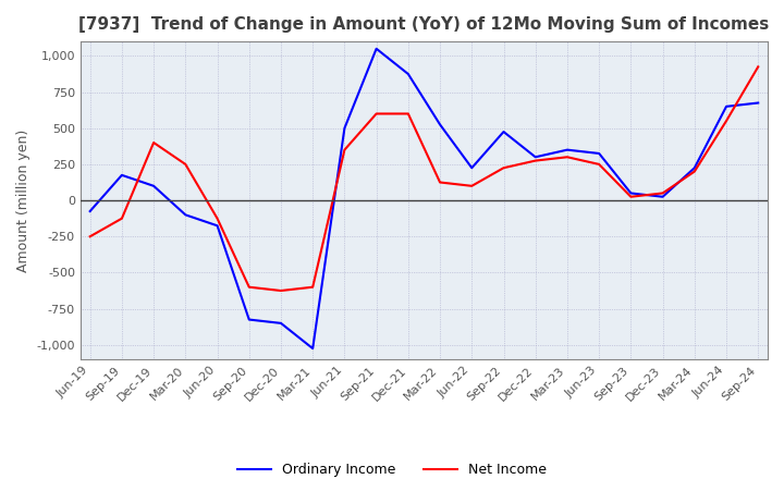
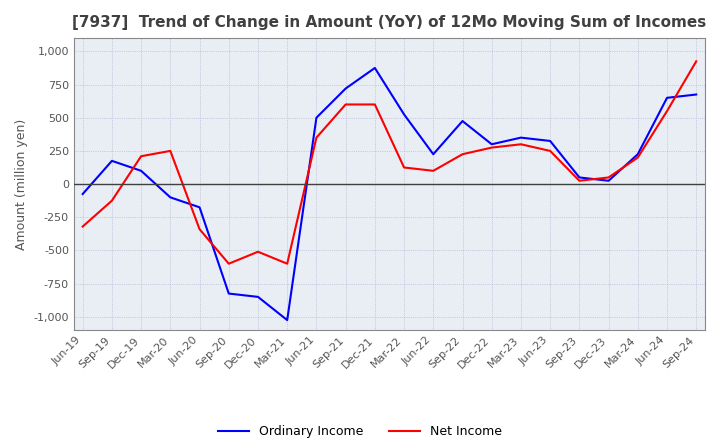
Net Income/Jun-19: -250 -> -320
Net Income/Dec-19: 400 -> 210
Net Income/Jun-20: -120 -> -340
Net Income/Dec-20: -620 -> -510
Ordinary Income/Sep-21: 1,050 -> 720
